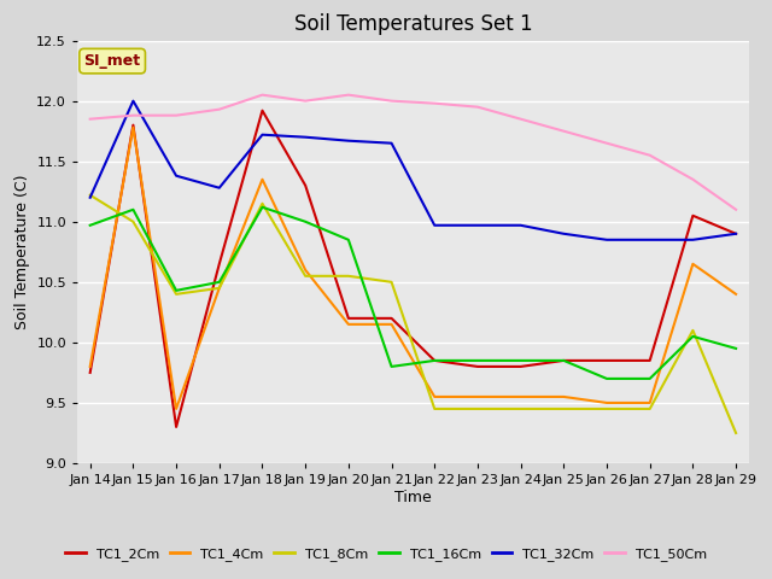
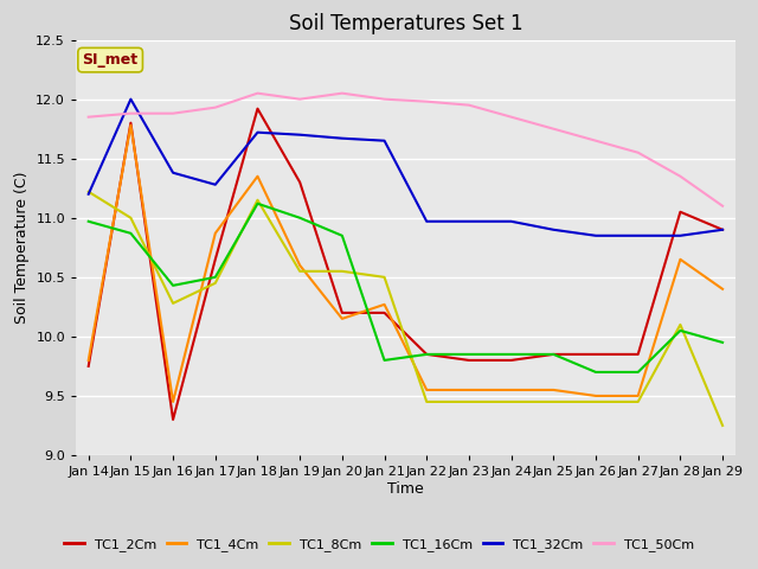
TC1_16Cm/Jan 15: 11.10 -> 10.87
TC1_8Cm/Jan 16: 10.40 -> 10.28
TC1_4Cm/Jan 17: 10.45 -> 10.87
TC1_4Cm/Jan 21: 10.15 -> 10.27
